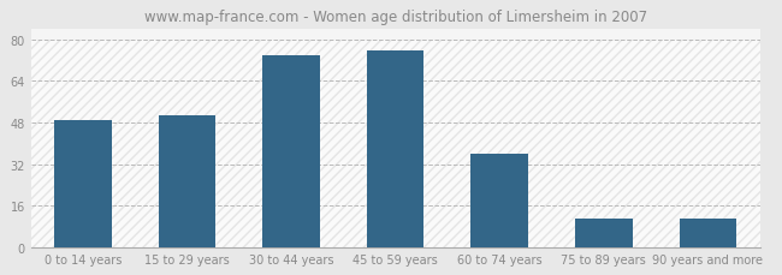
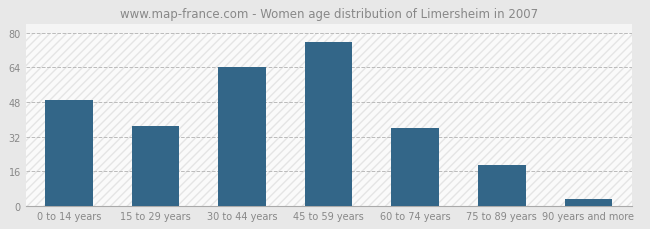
15 to 29 years: 51 -> 37
30 to 44 years: 74 -> 64
75 to 89 years: 11 -> 19
90 years and more: 11 -> 3
